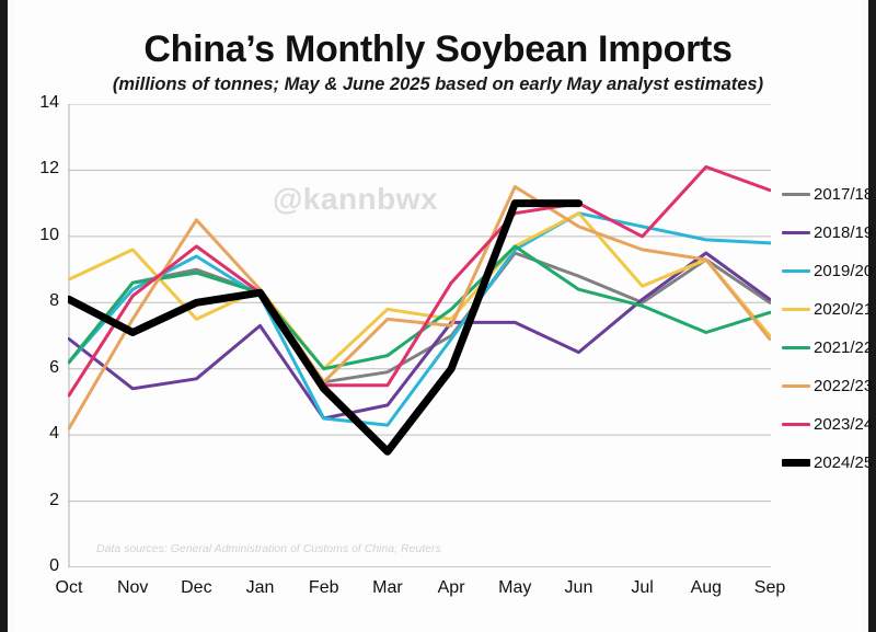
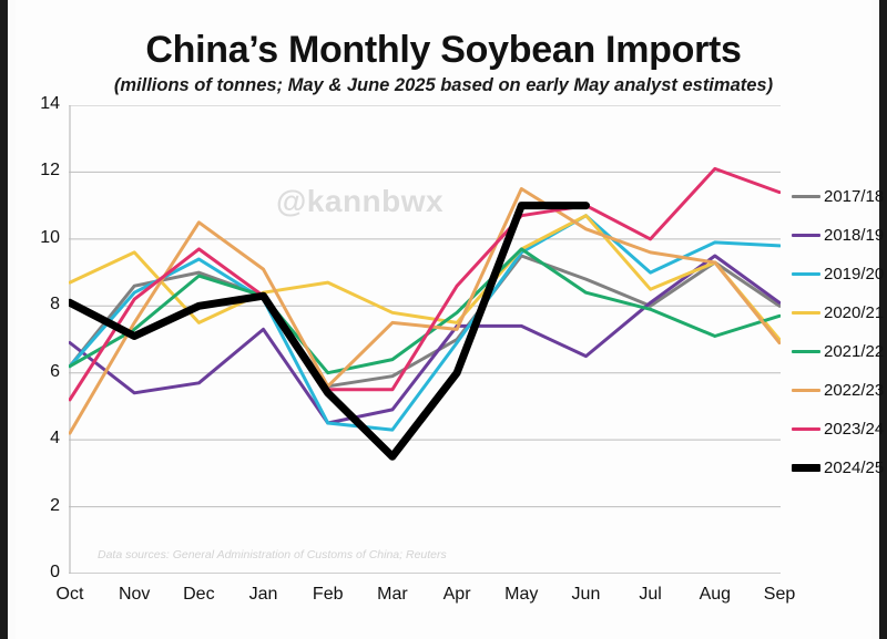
2021/22/Nov: 8.6 -> 7.3
2022/23/Jan: 8.4 -> 9.1
2020/21/Feb: 6.0 -> 8.7
2019/20/Jul: 10.3 -> 9.0
